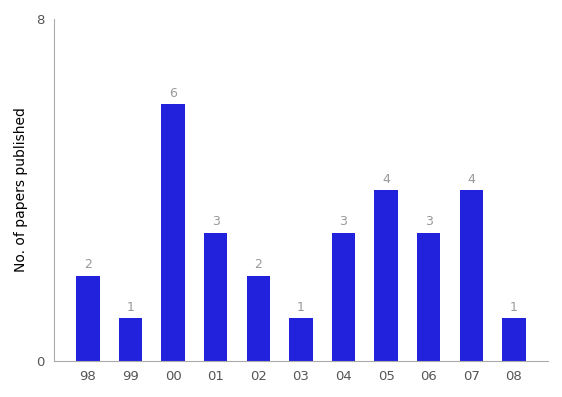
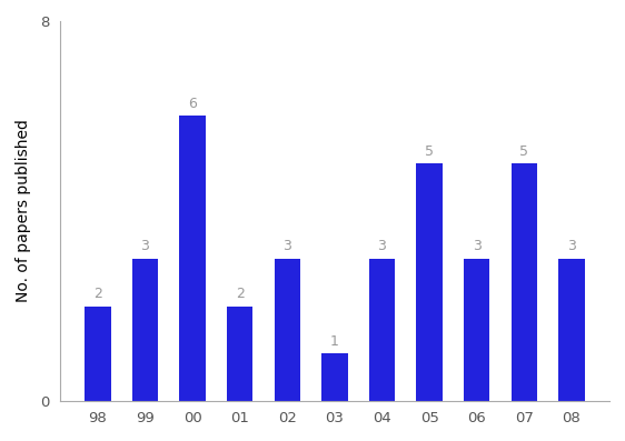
99: 1 -> 3
01: 3 -> 2
02: 2 -> 3
05: 4 -> 5
07: 4 -> 5
08: 1 -> 3
